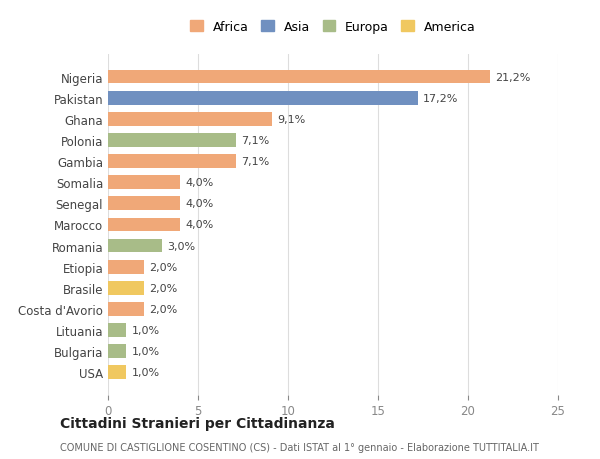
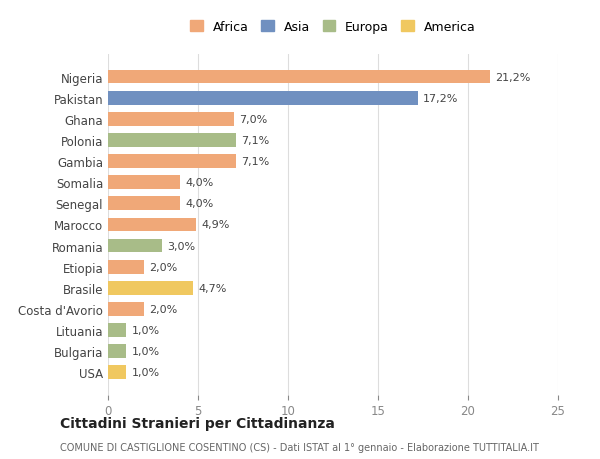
Ghana: 9,1% -> 7,0%
Marocco: 4,0% -> 4,9%
Brasile: 2,0% -> 4,7%
